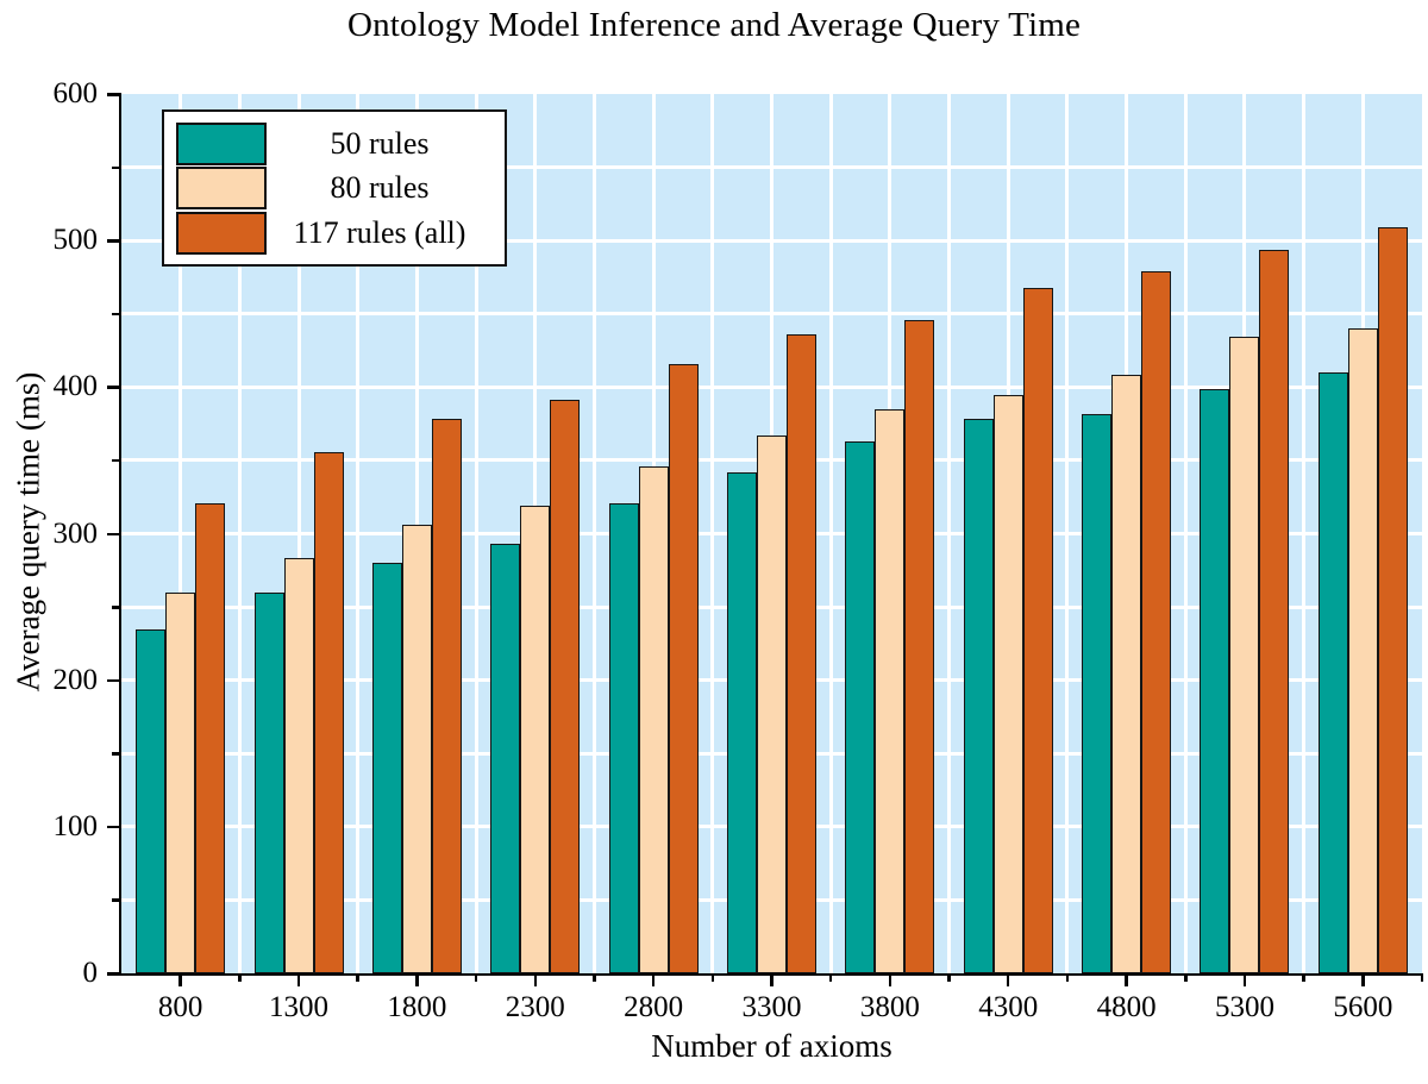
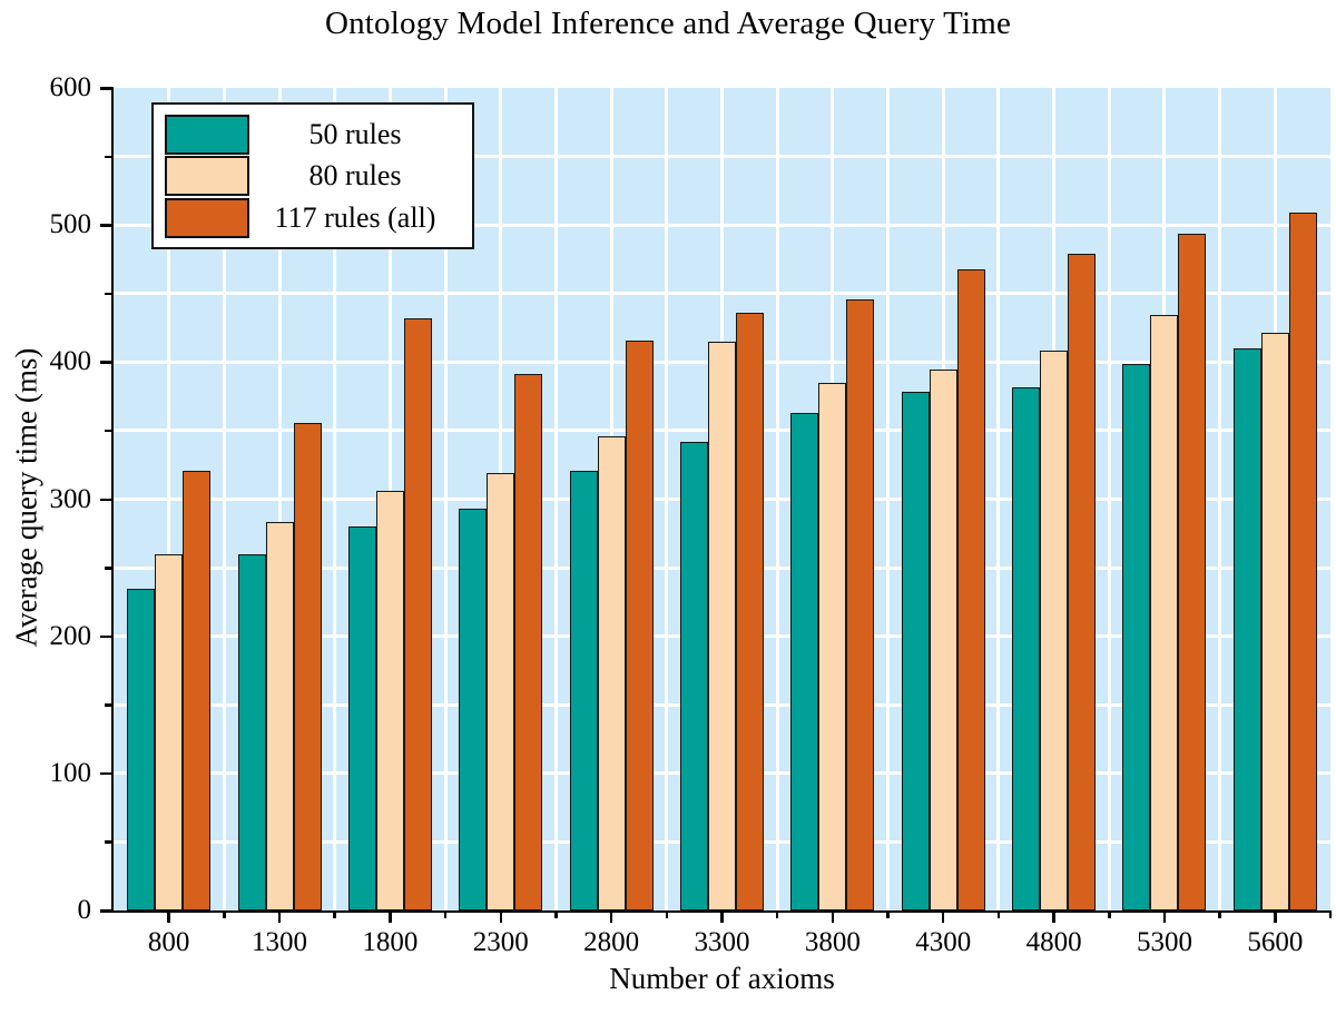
117 rules (all)/1800: 378 -> 432
80 rules/3300: 367 -> 415
80 rules/5600: 440 -> 421
